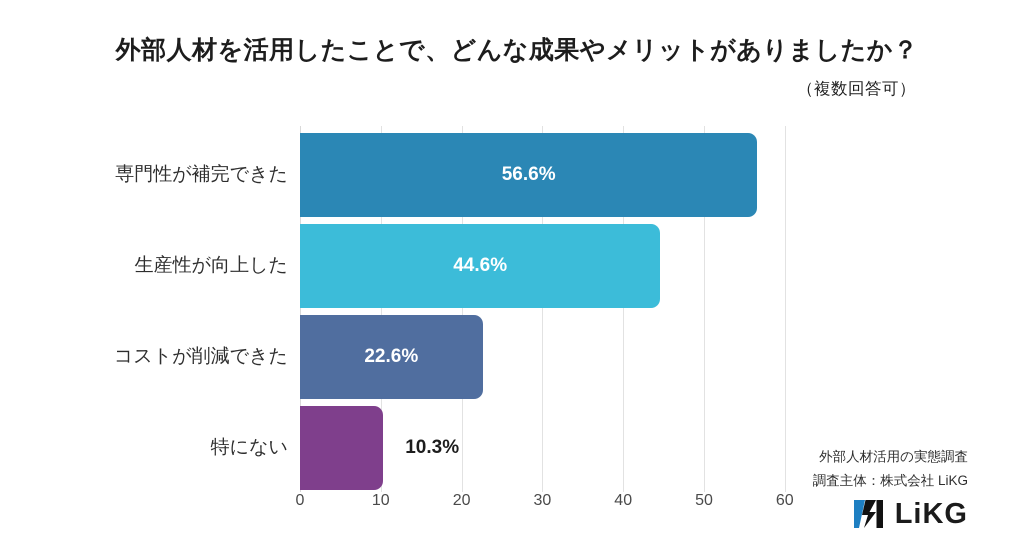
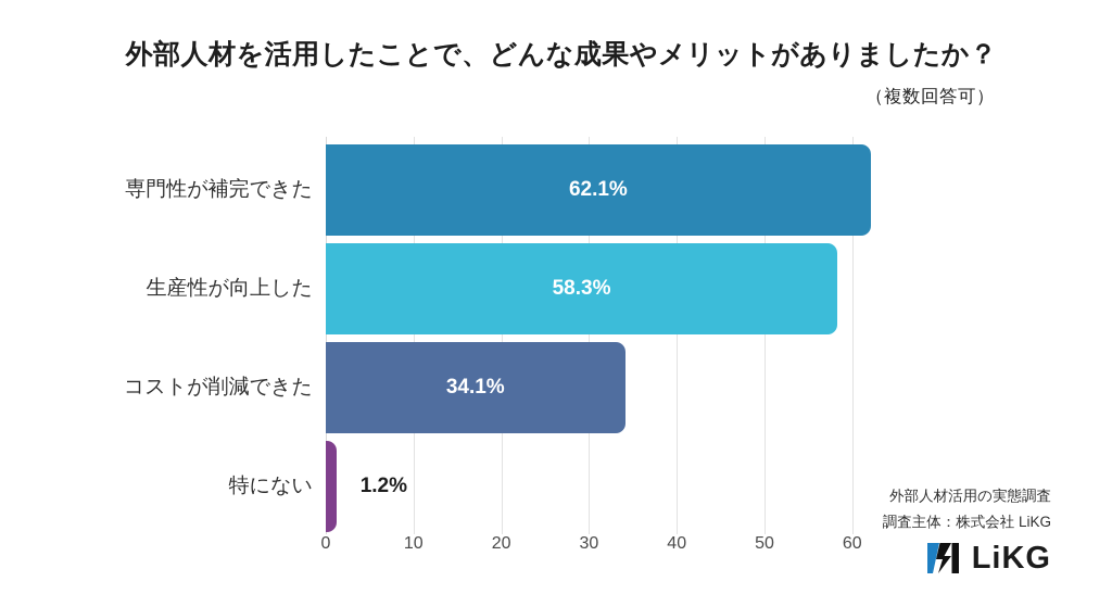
専門性が補完できた: 56.6% -> 62.1%
生産性が向上した: 44.6% -> 58.3%
コストが削減できた: 22.6% -> 34.1%
特にない: 10.3% -> 1.2%
